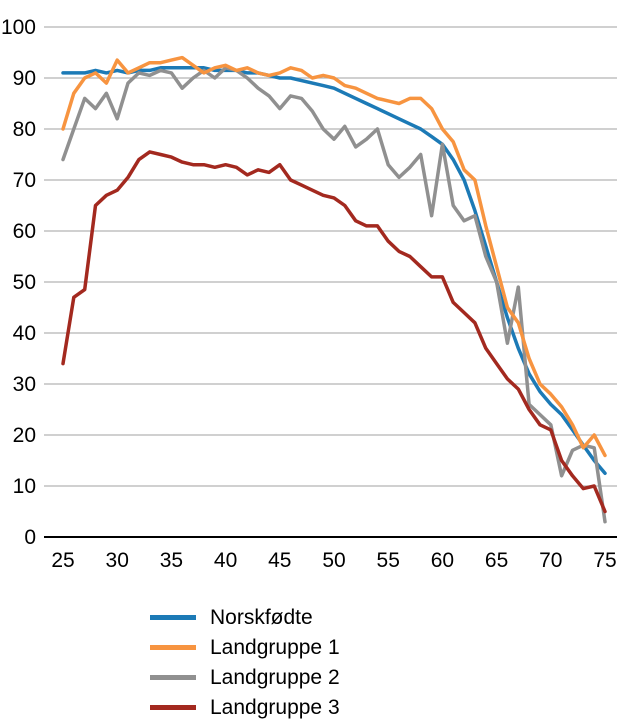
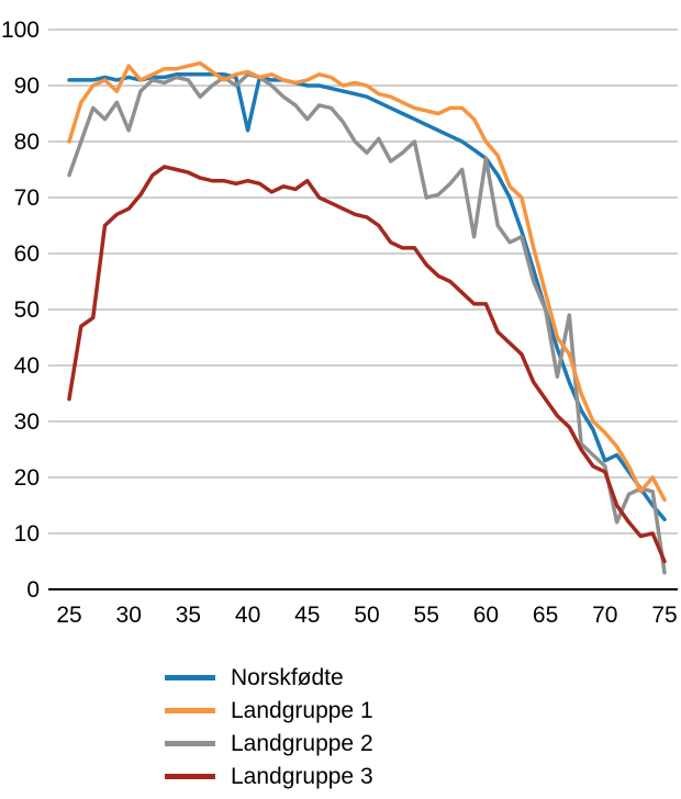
Norskfødte/40: 92 -> 82
Landgruppe 2/55: 73 -> 70
Norskfødte/70: 26 -> 23
